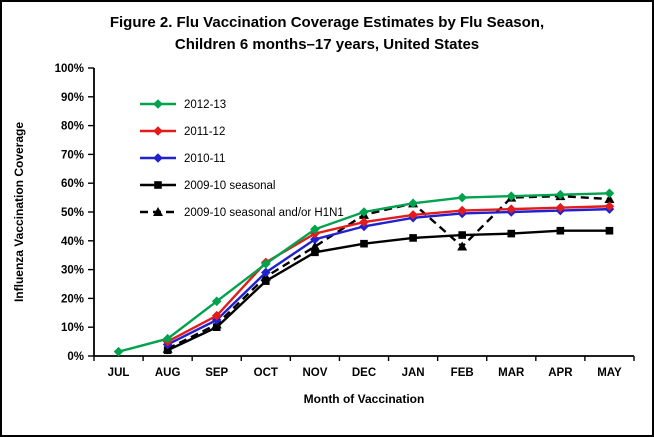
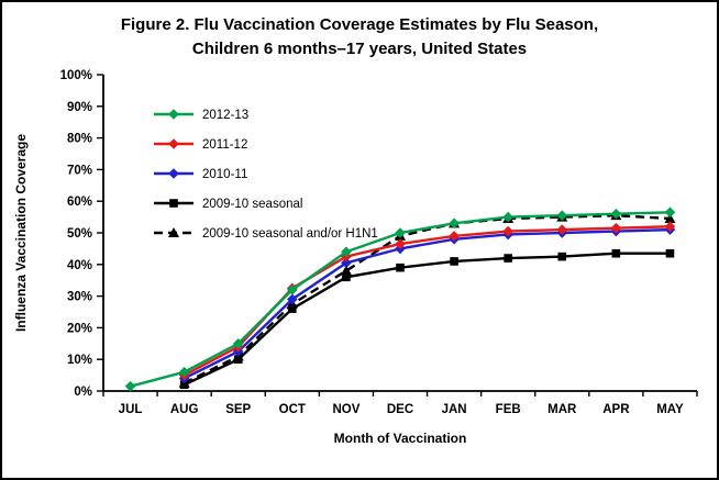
2012-13/SEP: 19% -> 15%
2009-10 seasonal and/or H1N1/FEB: 38% -> 54%
